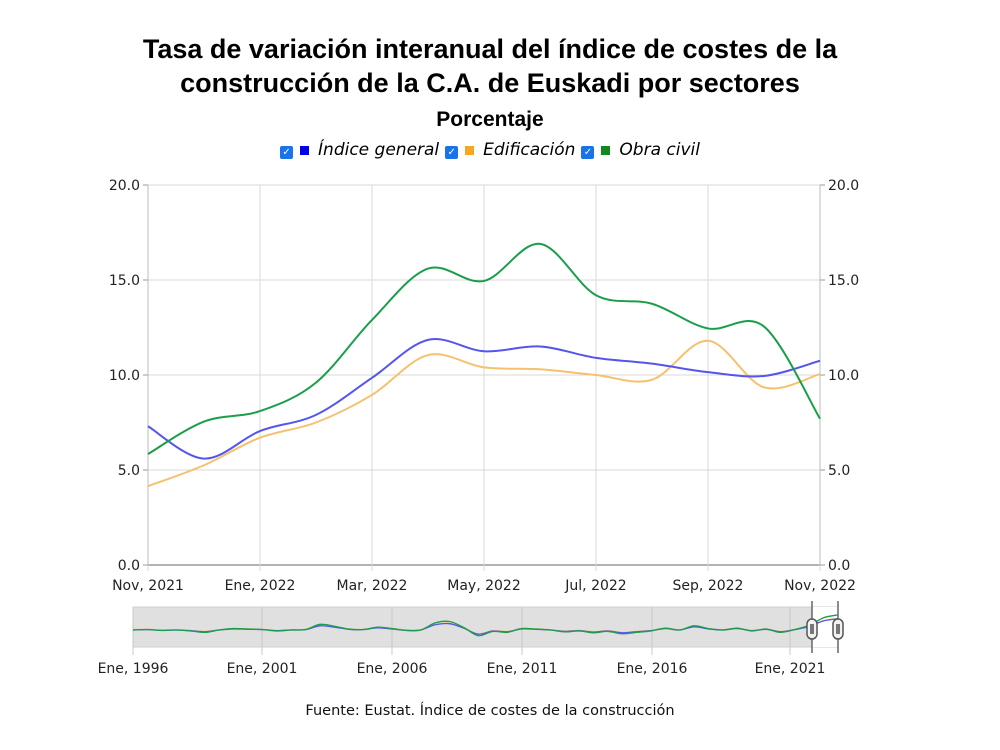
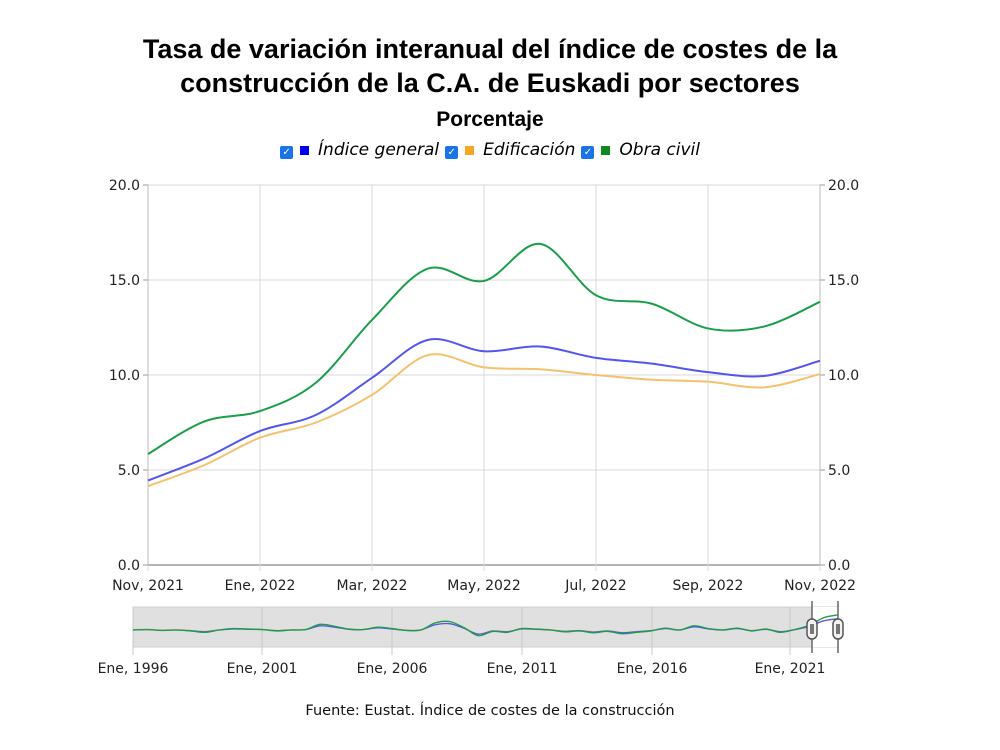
Índice general/Nov, 2021: 7.3 -> 4.5
Edificación/Sep, 2022: 11.8 -> 9.7
Obra civil/Nov, 2022: 7.7 -> 13.8
